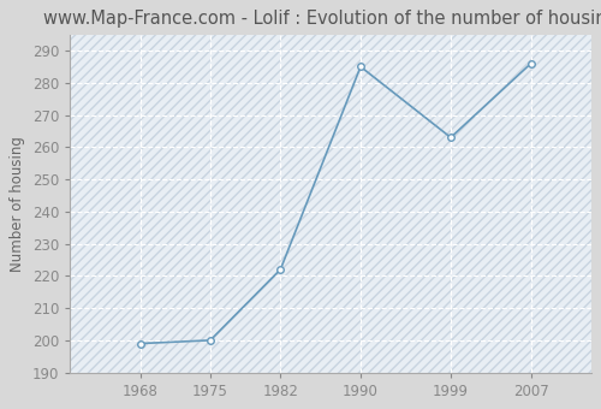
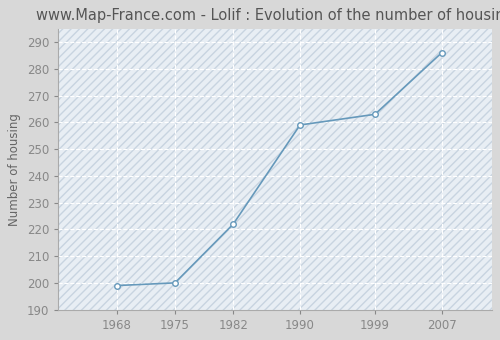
1990: 285 -> 259
